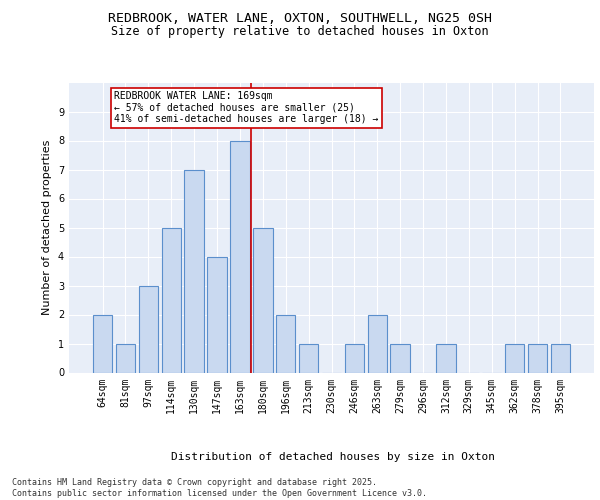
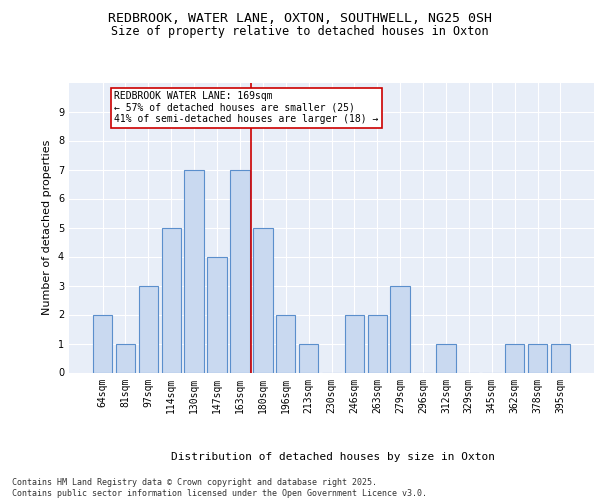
163sqm: 8 -> 7
246sqm: 1 -> 2
279sqm: 1 -> 3
